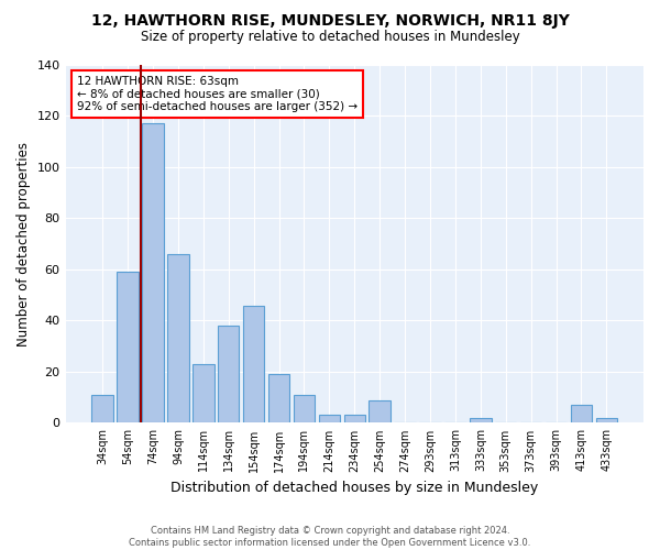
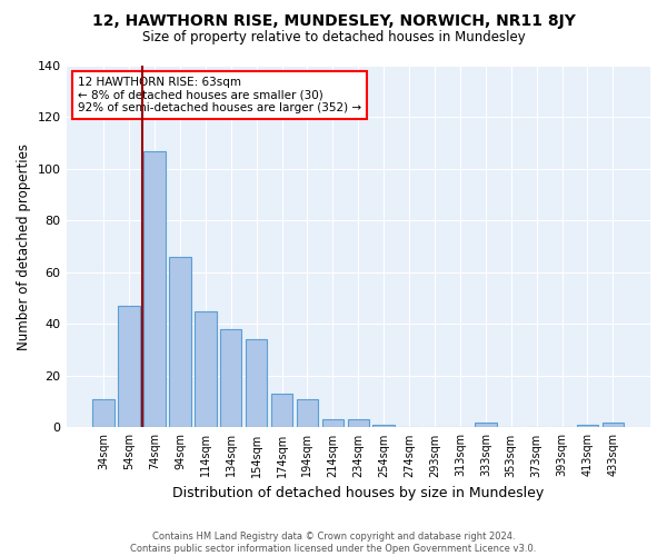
54sqm: 59 -> 47
74sqm: 117 -> 107
114sqm: 23 -> 45
154sqm: 46 -> 34
174sqm: 19 -> 13
254sqm: 9 -> 1
413sqm: 7 -> 1
